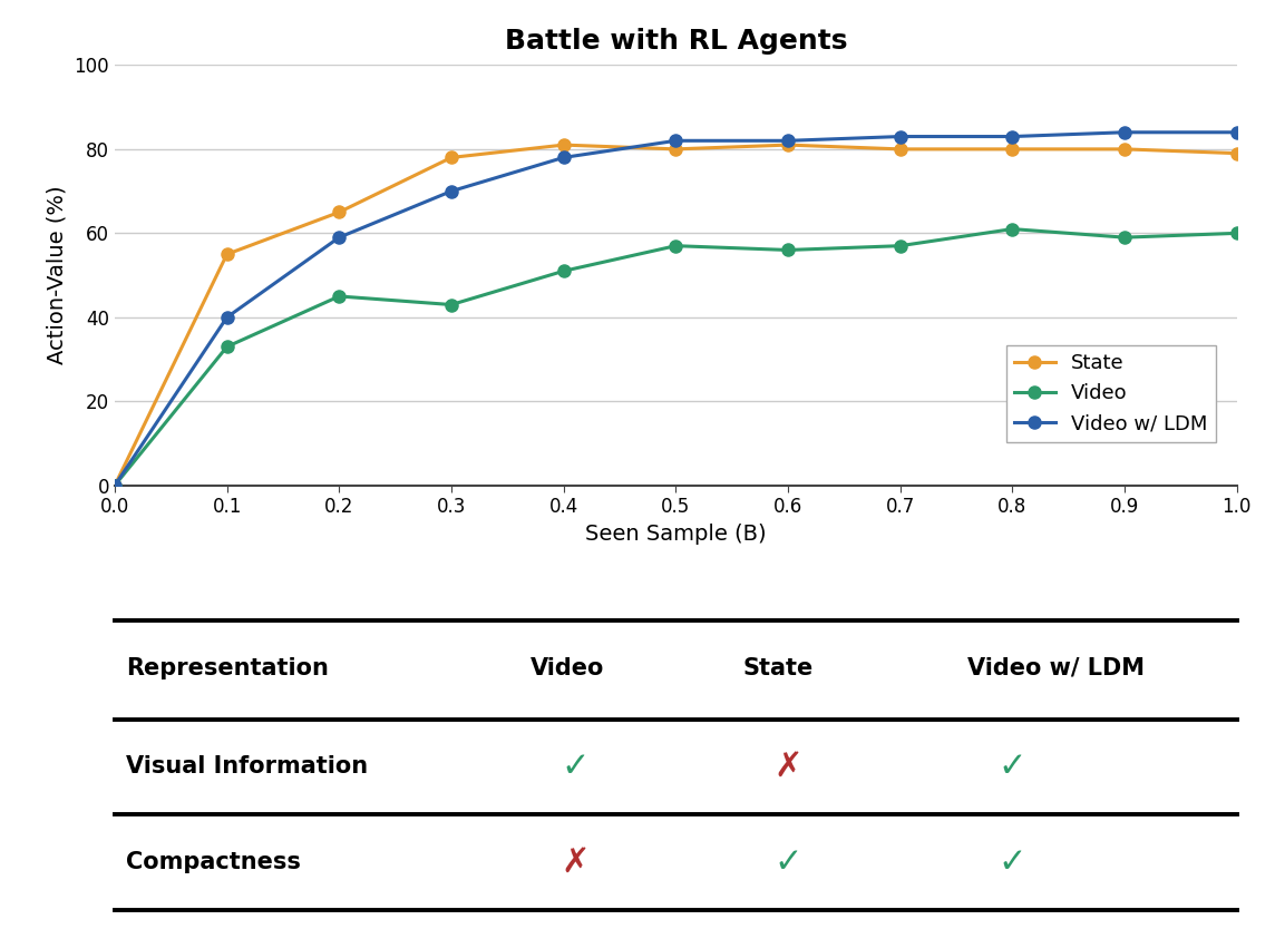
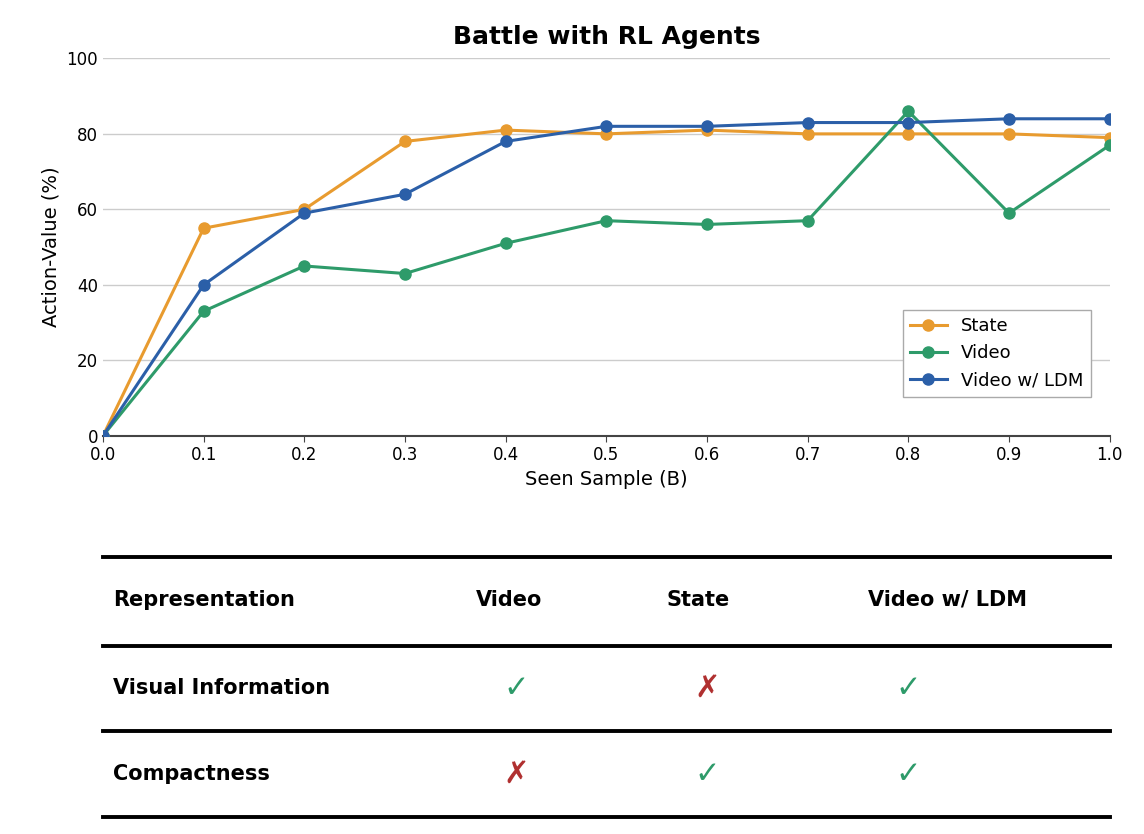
State/0.2: 65 -> 60
Video w/ LDM/0.3: 70 -> 64
Video/0.8: 61 -> 86
Video/1.0: 60 -> 77
